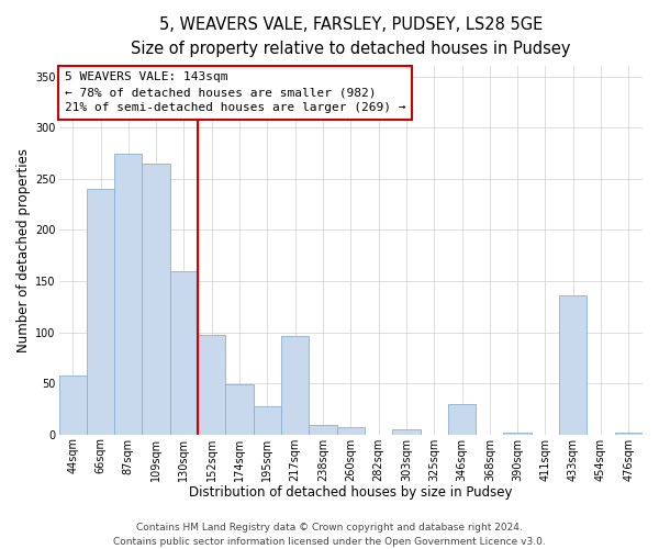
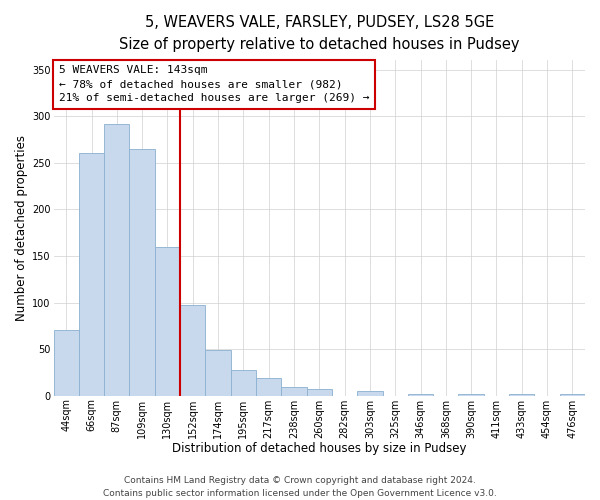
44sqm: 58 -> 70
66sqm: 240 -> 260
87sqm: 274 -> 292
217sqm: 96 -> 19
346sqm: 30 -> 2
433sqm: 136 -> 2
